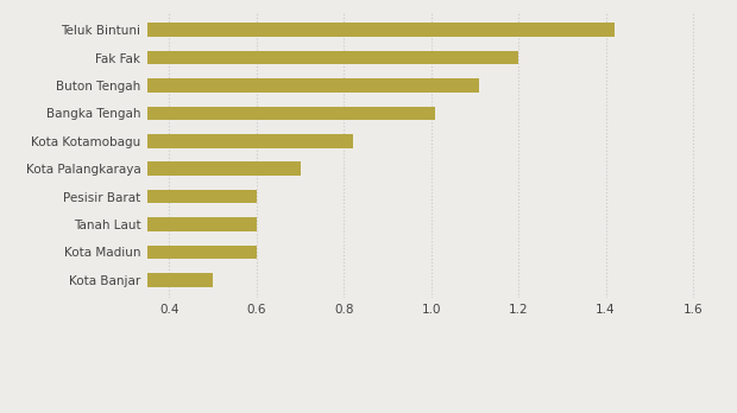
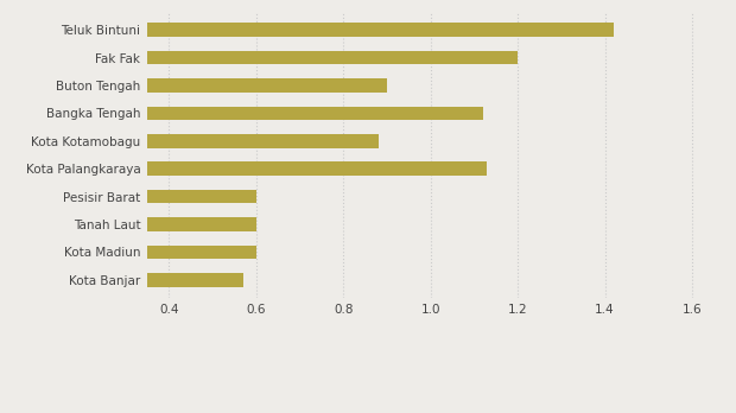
Buton Tengah: 1.11 -> 0.90
Bangka Tengah: 1.01 -> 1.12
Kota Kotamobagu: 0.82 -> 0.88
Kota Palangkaraya: 0.70 -> 1.13
Kota Banjar: 0.50 -> 0.57
